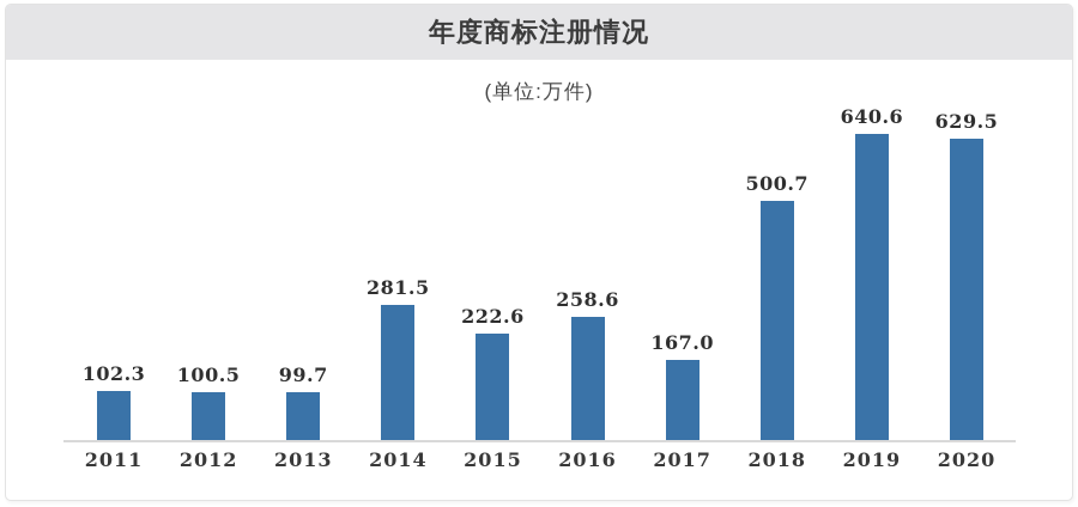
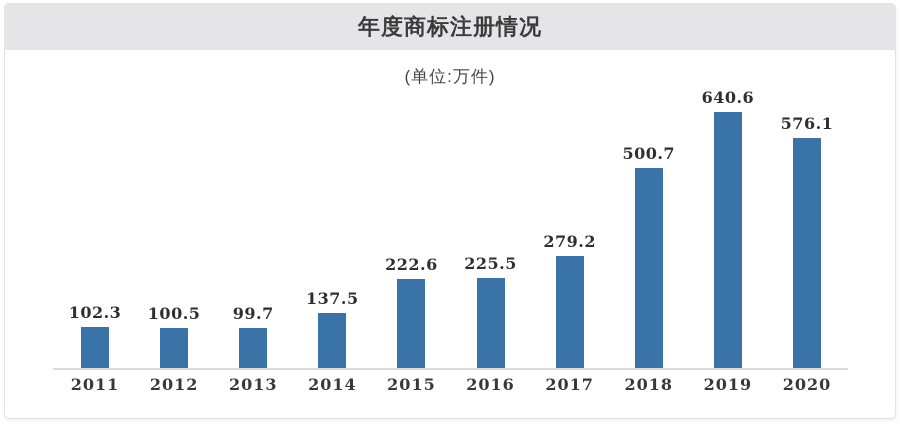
2014: 281.5 -> 137.5
2016: 258.6 -> 225.5
2017: 167.0 -> 279.2
2020: 629.5 -> 576.1
